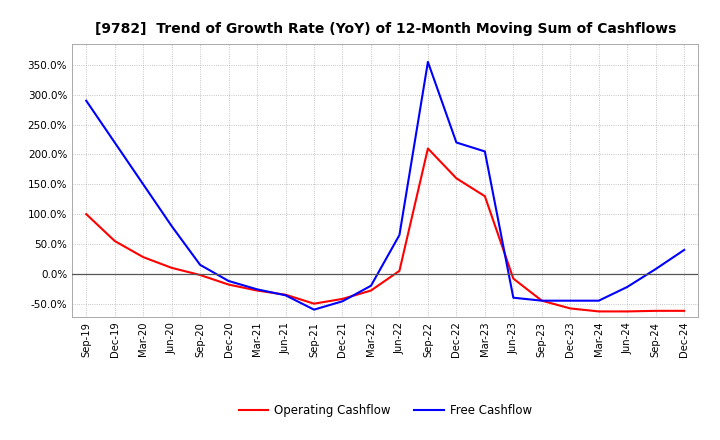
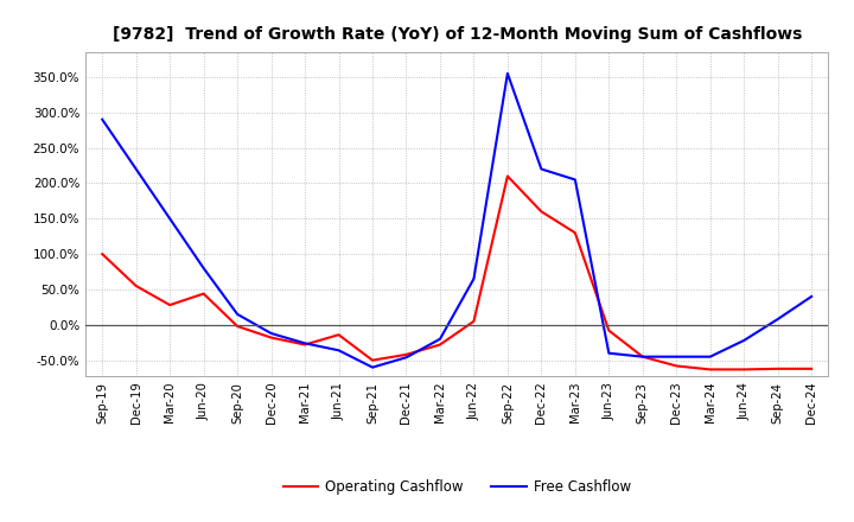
Operating Cashflow/Jun-20: 10% -> 44%
Operating Cashflow/Jun-21: -35% -> -14%
